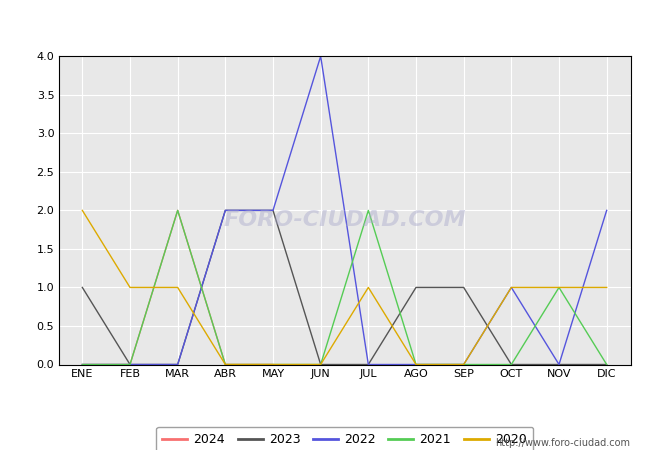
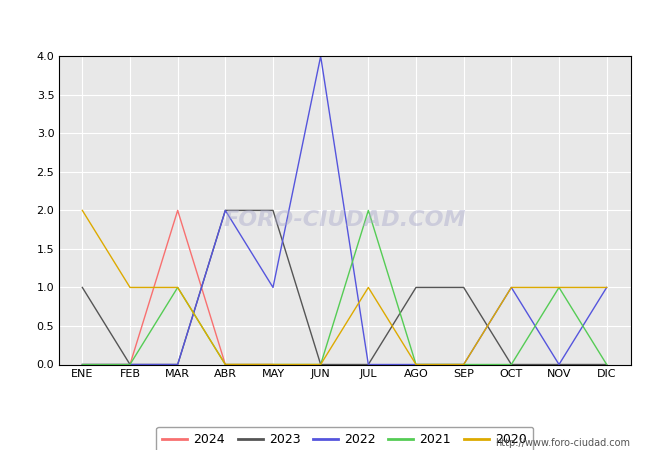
2021/MAR: 2 -> 1
2022/MAY: 2 -> 1
2022/DIC: 2 -> 1
